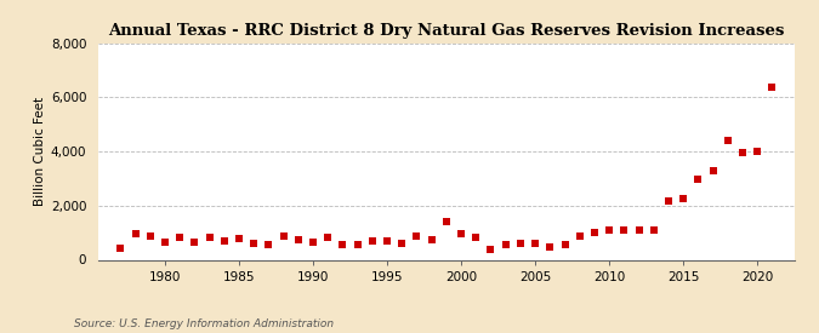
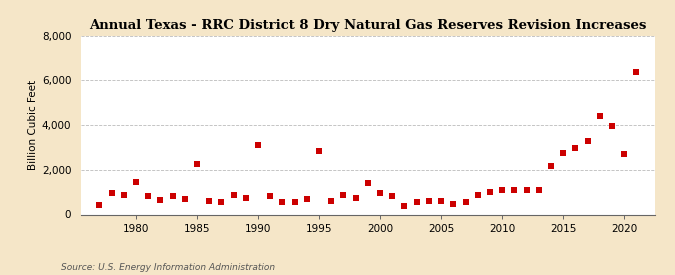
1980: 660 -> 1,450
1985: 800 -> 2,250
1990: 670 -> 3,100
1995: 700 -> 2,850
2015: 2,260 -> 2,750
2020: 4,020 -> 2,700
